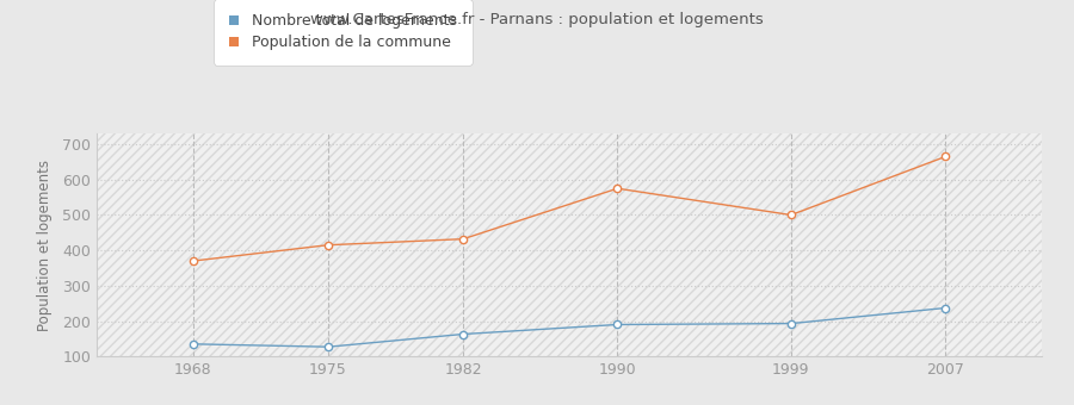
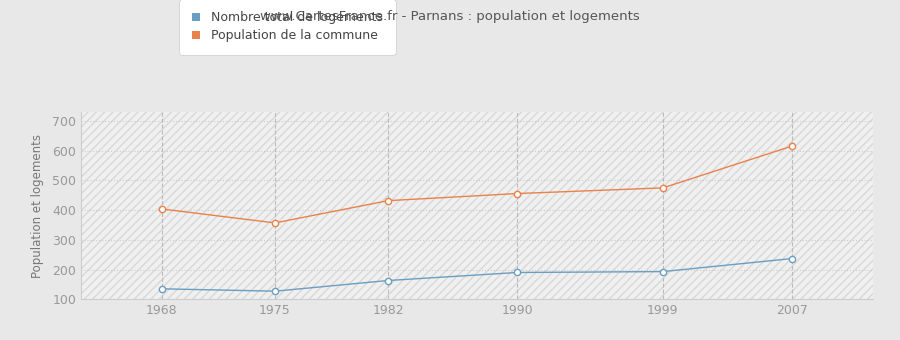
Population de la commune/1968: 370 -> 404
Population de la commune/1975: 415 -> 357
Population de la commune/1990: 575 -> 456
Population de la commune/1999: 500 -> 475
Population de la commune/2007: 665 -> 616
